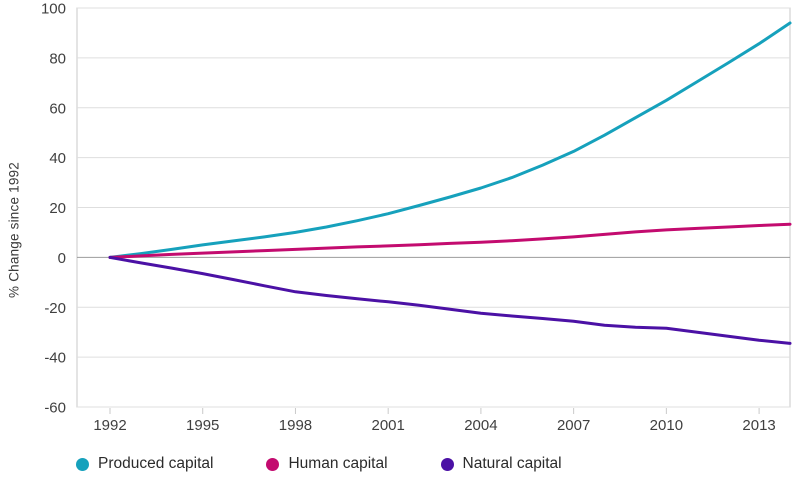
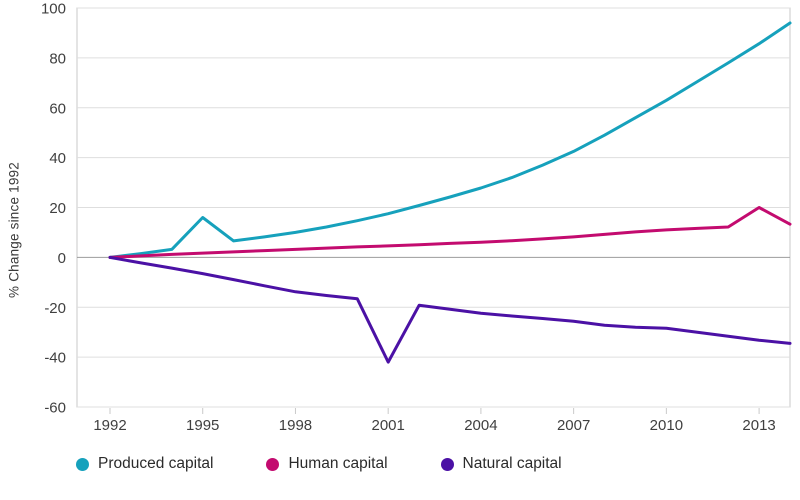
Produced capital/1995: 5 -> 16
Natural capital/2001: -18 -> -42
Human capital/2013: 13 -> 20
